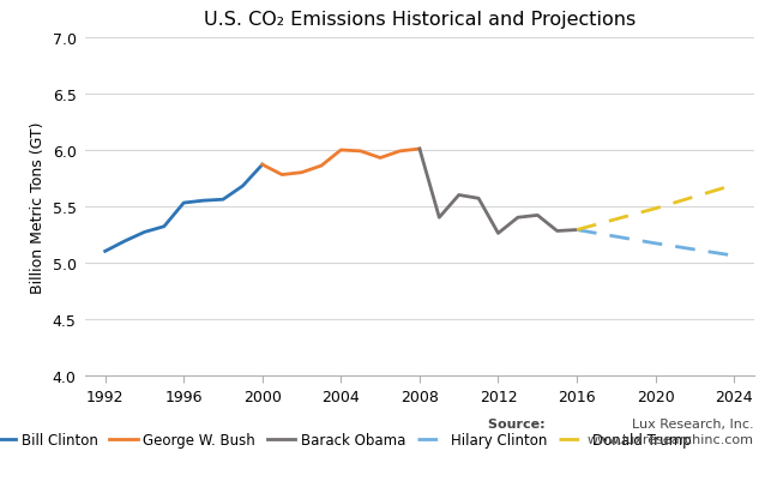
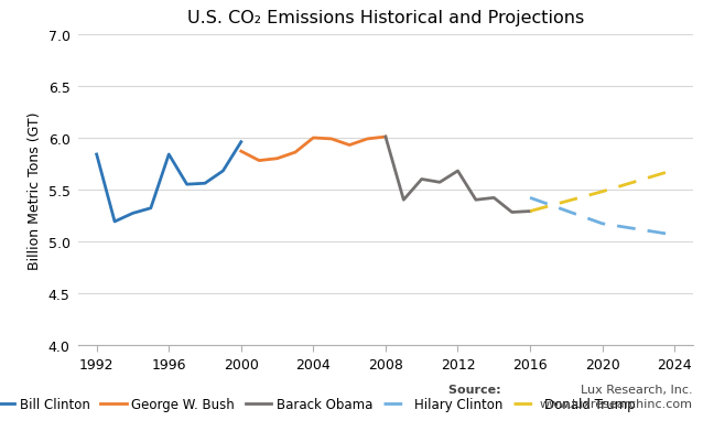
Bill Clinton/1992: 5.10 -> 5.84
Bill Clinton/1996: 5.53 -> 5.84
Bill Clinton/2000: 5.87 -> 5.96
Barack Obama/2012: 5.26 -> 5.68
Hilary Clinton/2016: 5.29 -> 5.42
